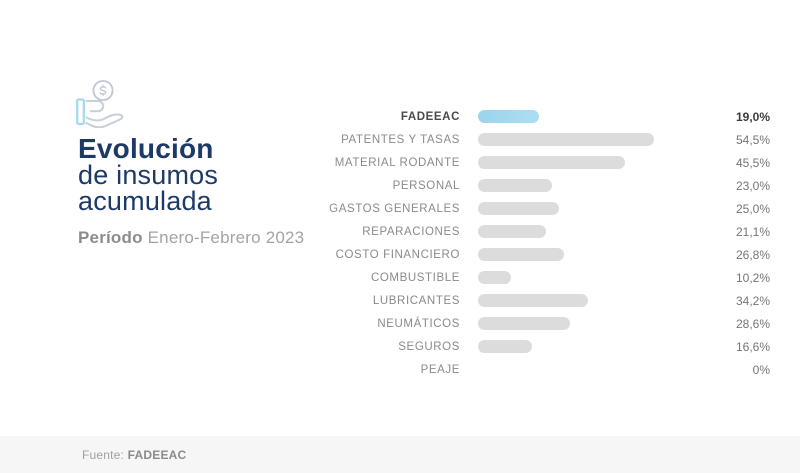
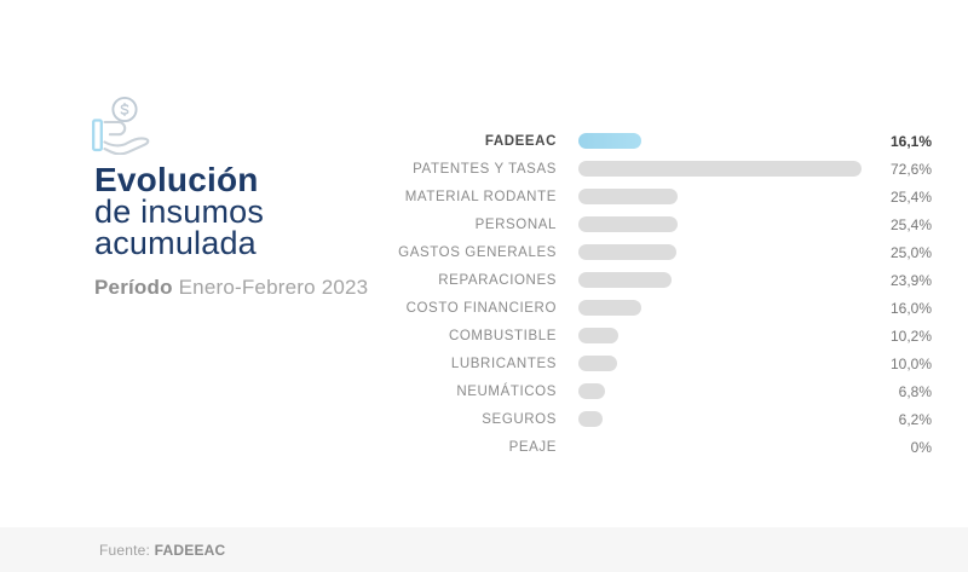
FADEEAC: 19,0% -> 16,1%
PATENTES Y TASAS: 54,5% -> 72,6%
MATERIAL RODANTE: 45,5% -> 25,4%
PERSONAL: 23,0% -> 25,4%
REPARACIONES: 21,1% -> 23,9%
COSTO FINANCIERO: 26,8% -> 16,0%
LUBRICANTES: 34,2% -> 10,0%
NEUMÁTICOS: 28,6% -> 6,8%
SEGUROS: 16,6% -> 6,2%
